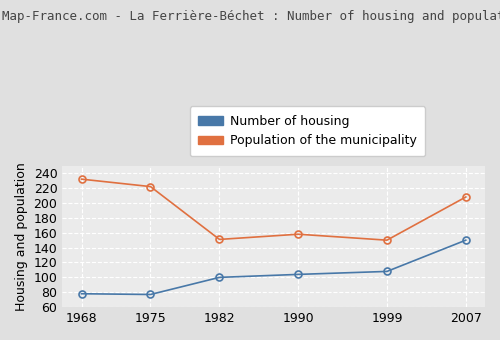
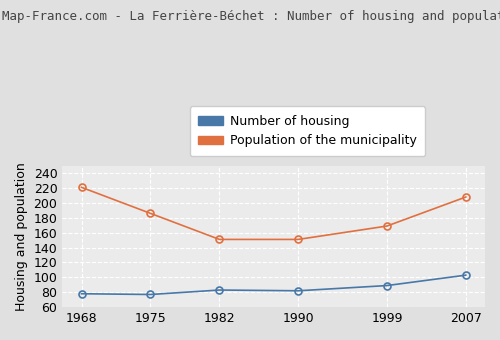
Population of the municipality/1968: 232 -> 221
Population of the municipality/1975: 222 -> 186
Number of housing/1982: 100 -> 83
Number of housing/1990: 104 -> 82
Population of the municipality/1990: 158 -> 151
Number of housing/1999: 108 -> 89
Population of the municipality/1999: 150 -> 169
Number of housing/2007: 150 -> 103
